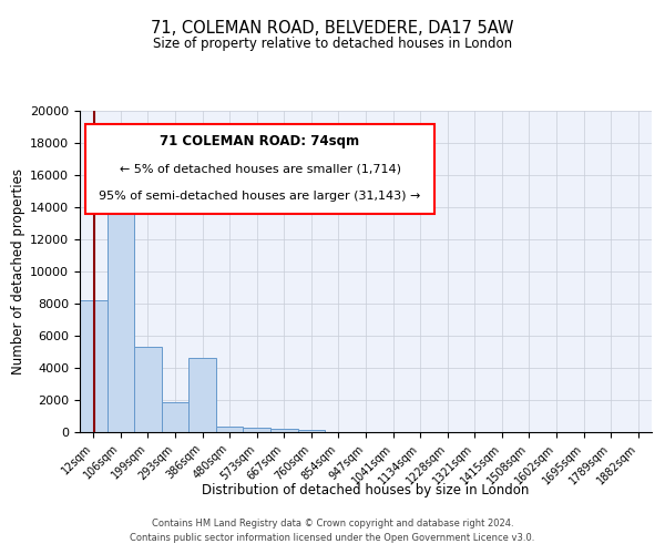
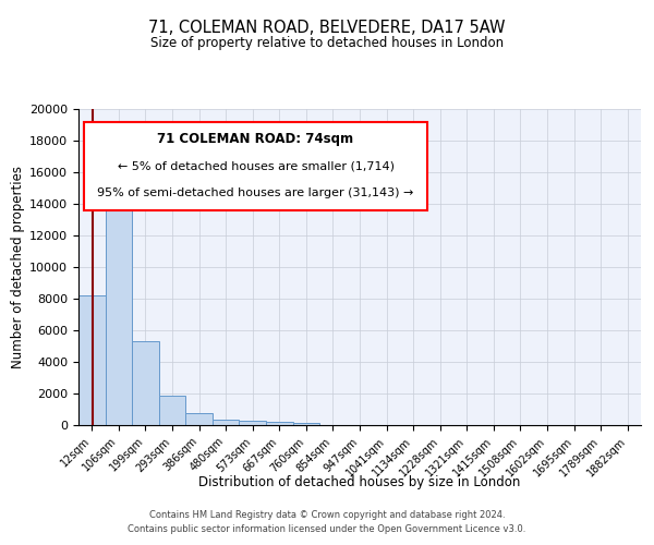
386sqm: 4600 -> 800
